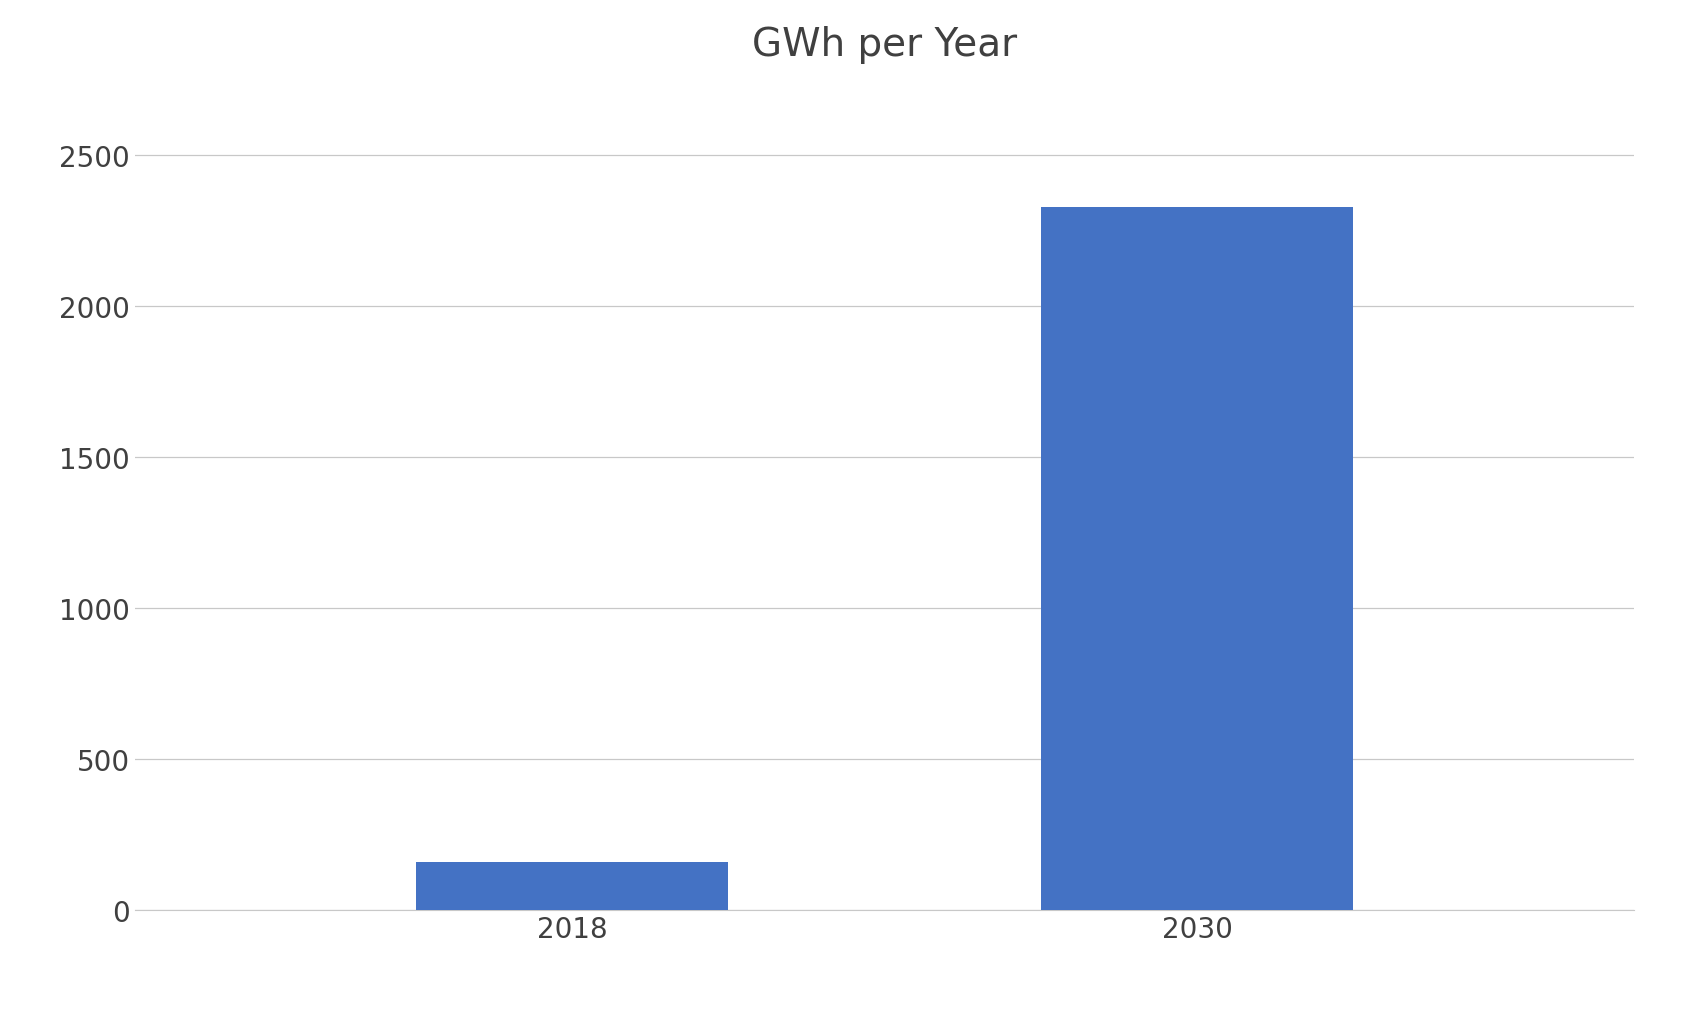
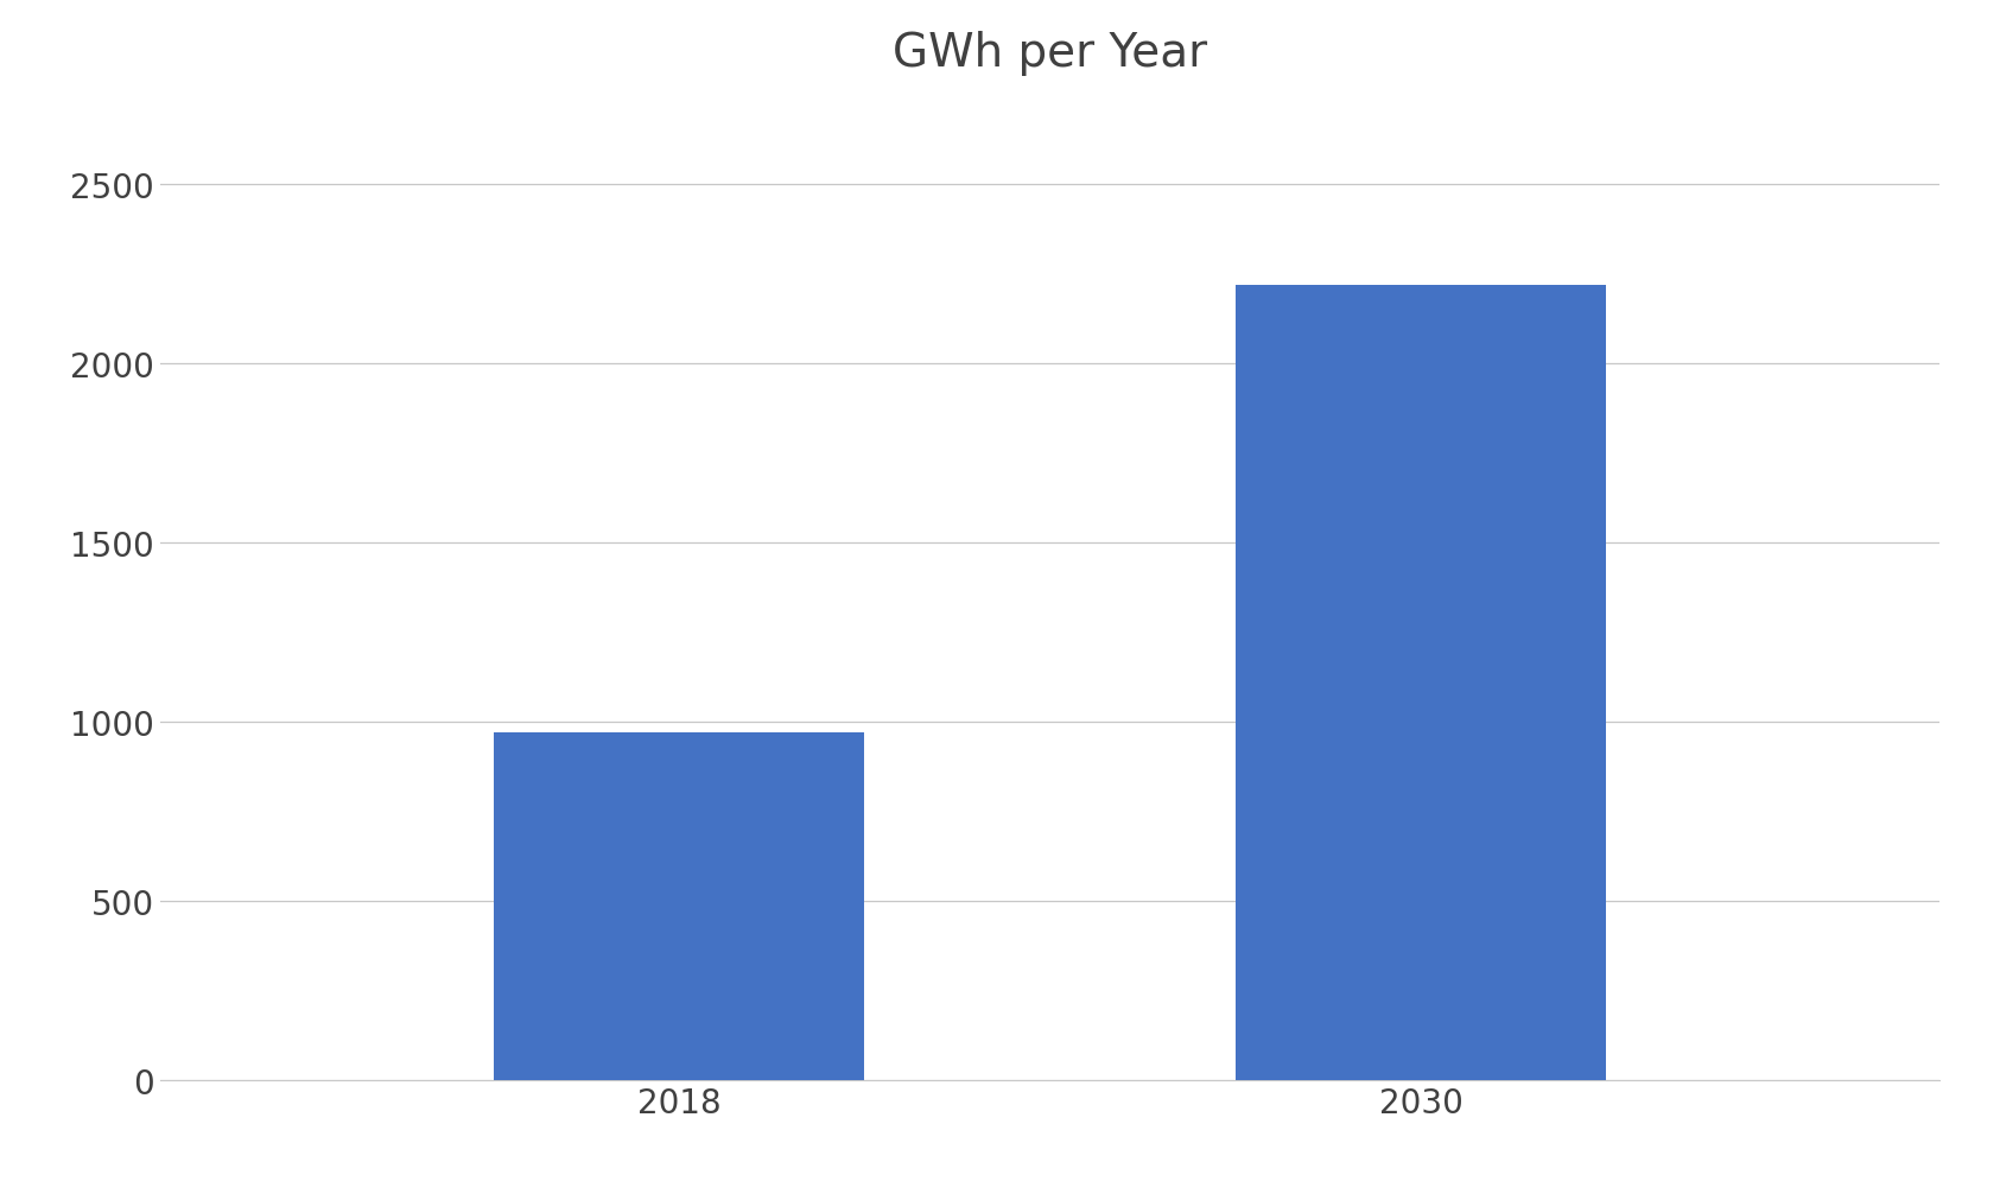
2018: 160 -> 970
2030: 2330 -> 2220
